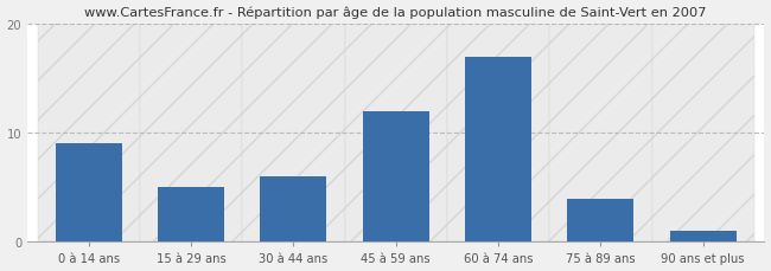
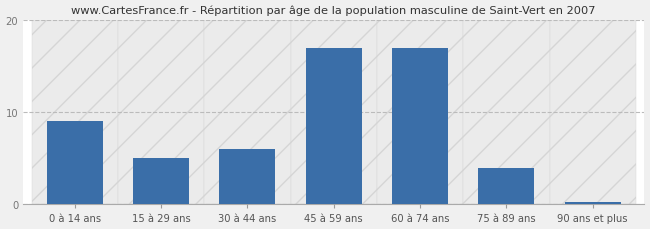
45 à 59 ans: 12.0 -> 17.0
90 ans et plus: 1.0 -> 0.3
